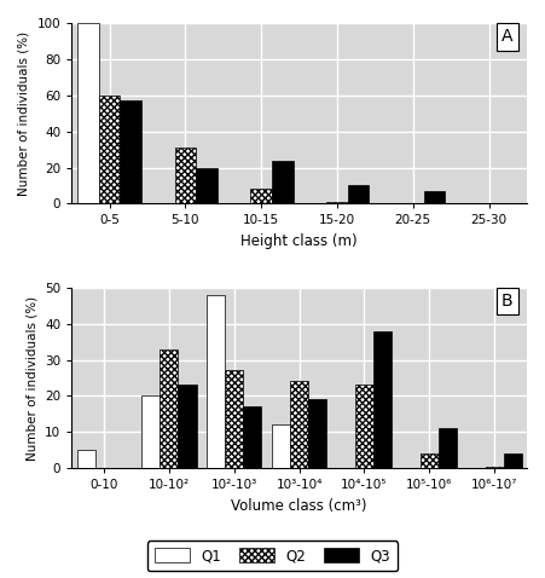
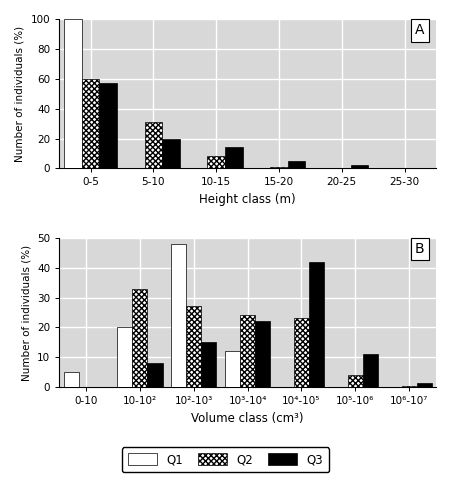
Q3/10-15: 24 -> 14
Q3/15-20: 10 -> 5
Q3/20-25: 7 -> 2
Q3/10-10²: 23.0 -> 8.0
Q3/10²-10³: 17.0 -> 15.0
Q3/10³-10⁴: 19.0 -> 22.0
Q3/10⁴-10⁵: 38.0 -> 42.0
Q3/10⁶-10⁷: 4.0 -> 1.5
